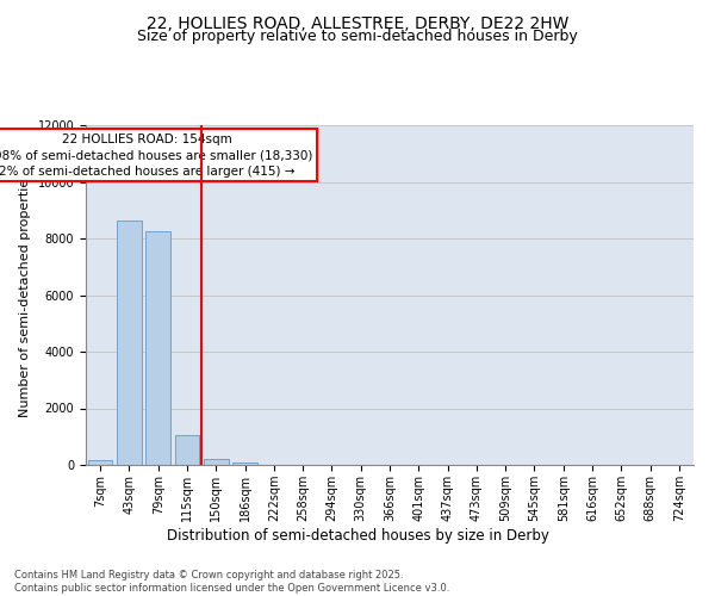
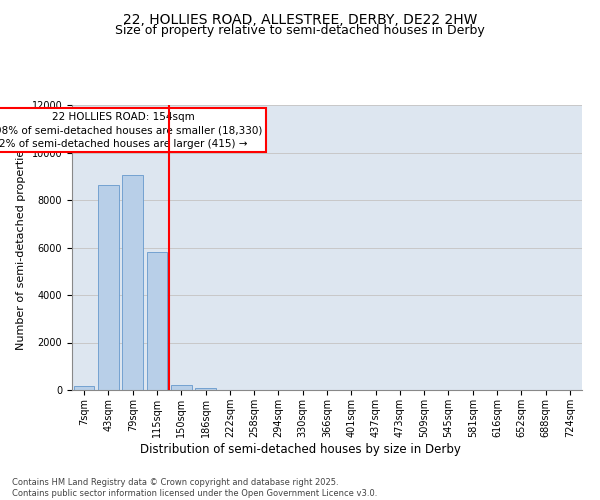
79sqm: 8250 -> 9050
115sqm: 1050 -> 5800
